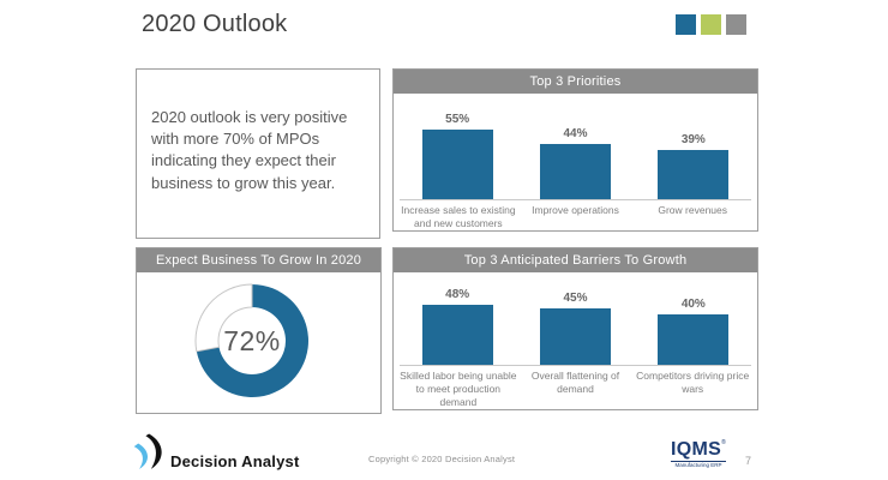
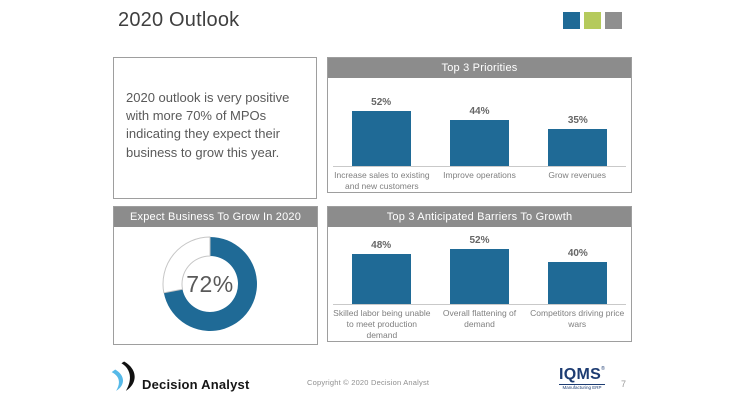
Top 3 Priorities/Increase sales to existing and new customers: 55% -> 52%
Top 3 Priorities/Grow revenues: 39% -> 35%
Top 3 Anticipated Barriers To Growth/Overall flattening of demand: 45% -> 52%
